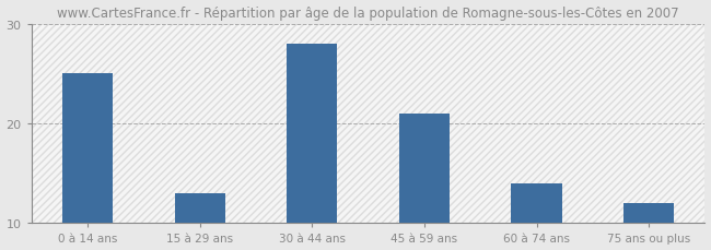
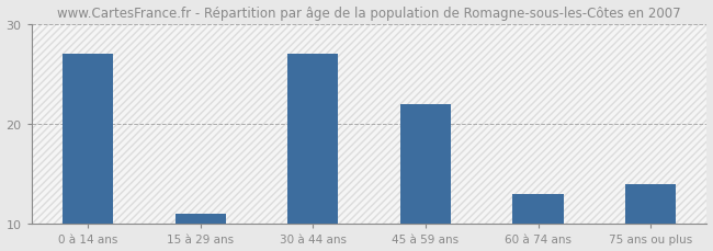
0 à 14 ans: 25 -> 27
15 à 29 ans: 13 -> 11
30 à 44 ans: 28 -> 27
45 à 59 ans: 21 -> 22
60 à 74 ans: 14 -> 13
75 ans ou plus: 12 -> 14
